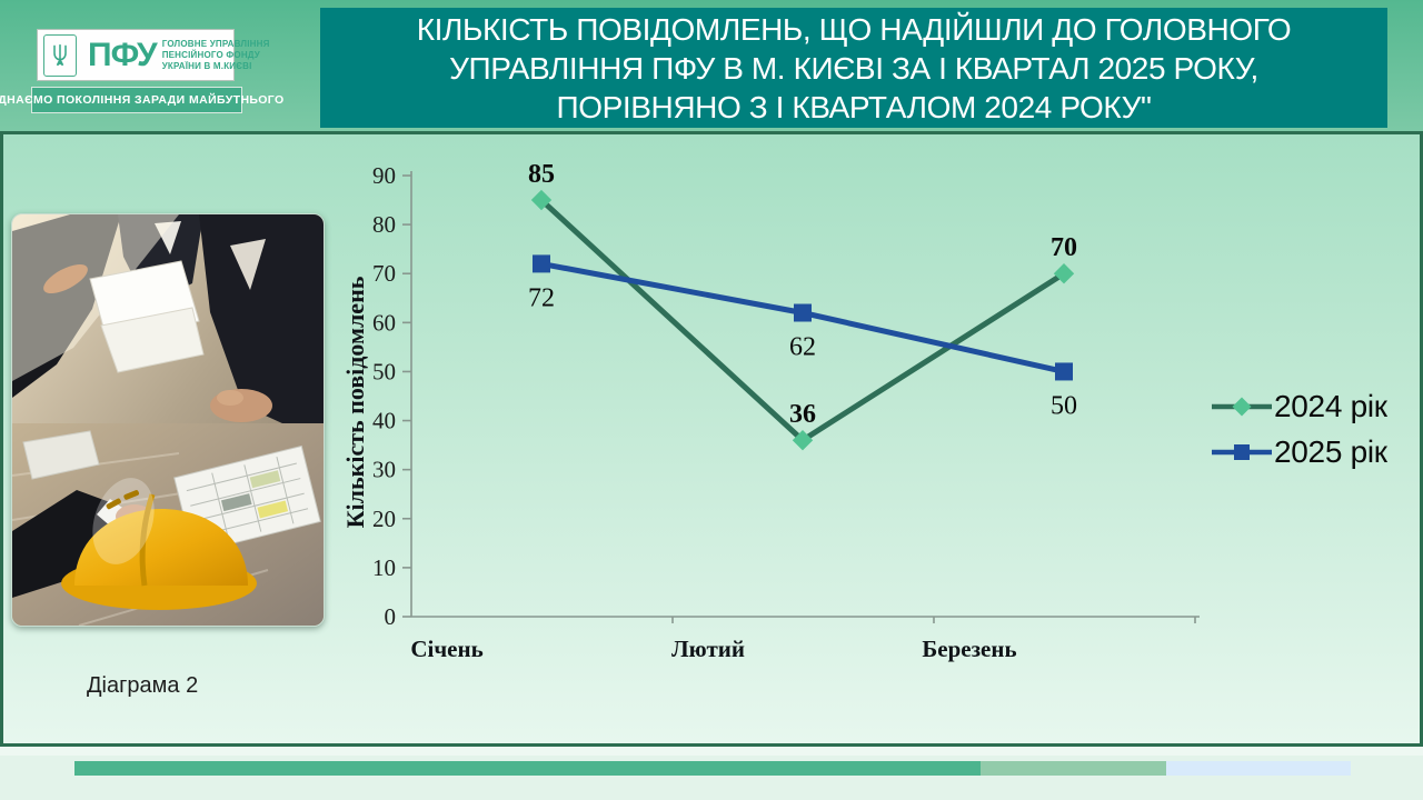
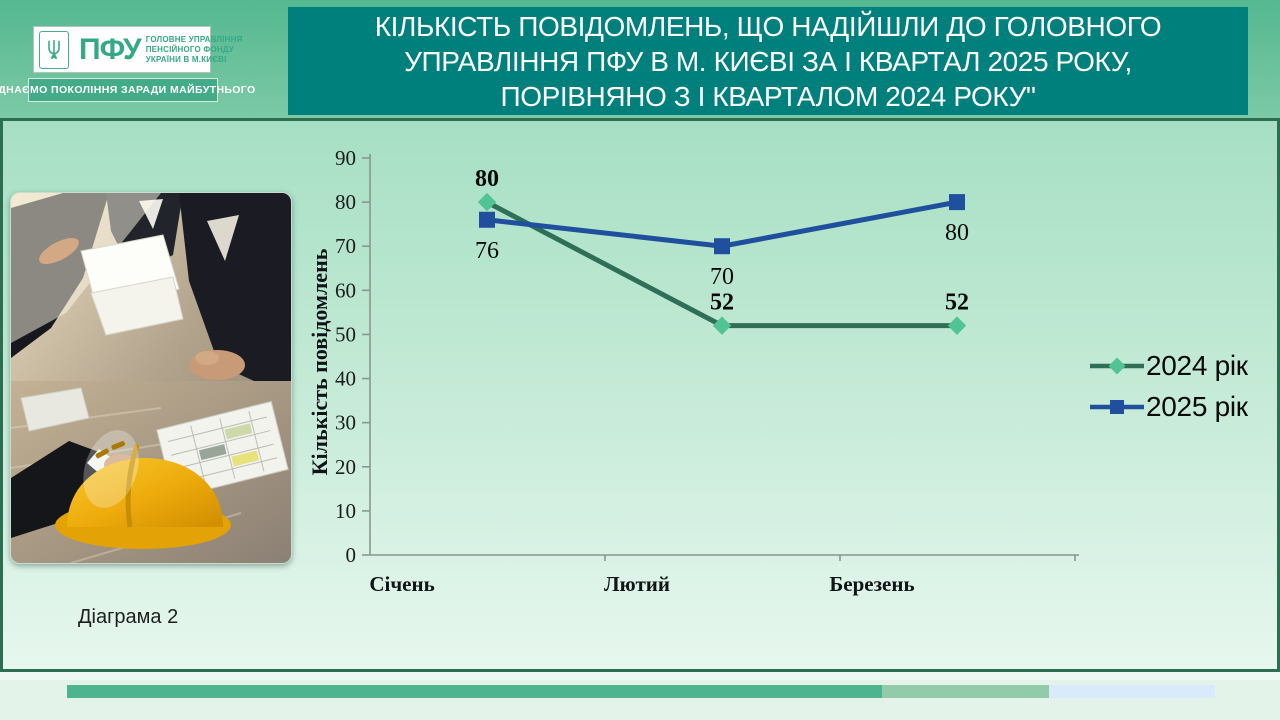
2024 рік/Січень: 85 -> 80
2025 рік/Січень: 72 -> 76
2024 рік/Лютий: 36 -> 52
2025 рік/Лютий: 62 -> 70
2024 рік/Березень: 70 -> 52
2025 рік/Березень: 50 -> 80
